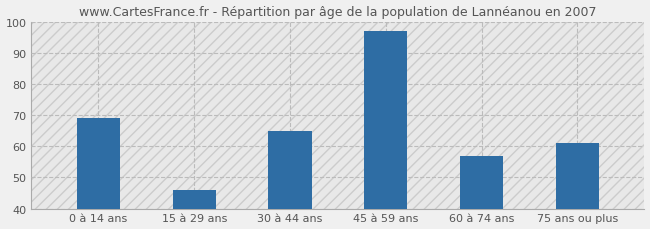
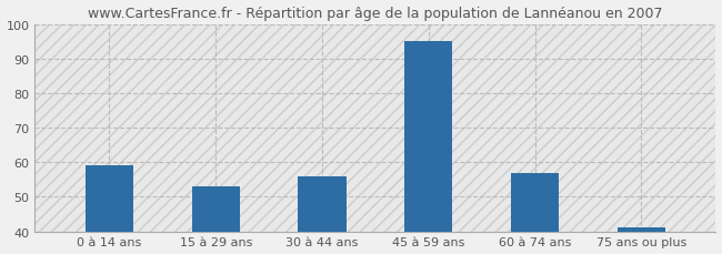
0 à 14 ans: 69 -> 59
15 à 29 ans: 46 -> 53
30 à 44 ans: 65 -> 56
45 à 59 ans: 97 -> 95
75 ans ou plus: 61 -> 41
